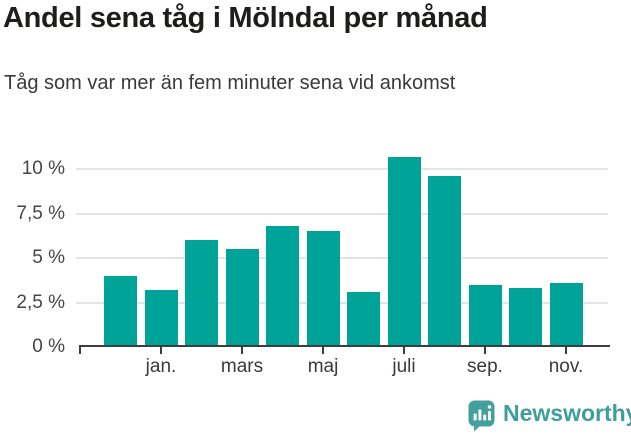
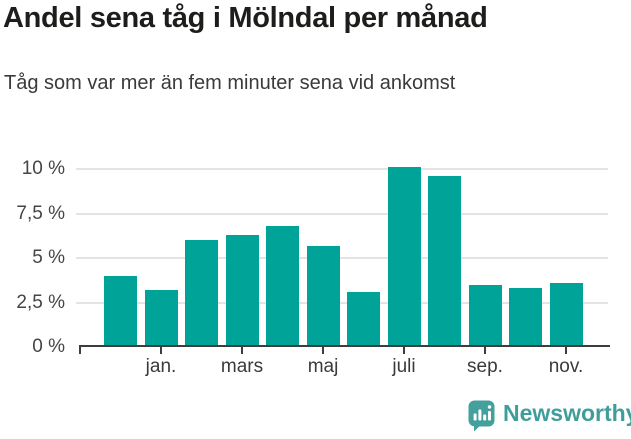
mars: 5.5% -> 6.3%
maj: 6.5% -> 5.7%
juli: 10.7% -> 10.1%
